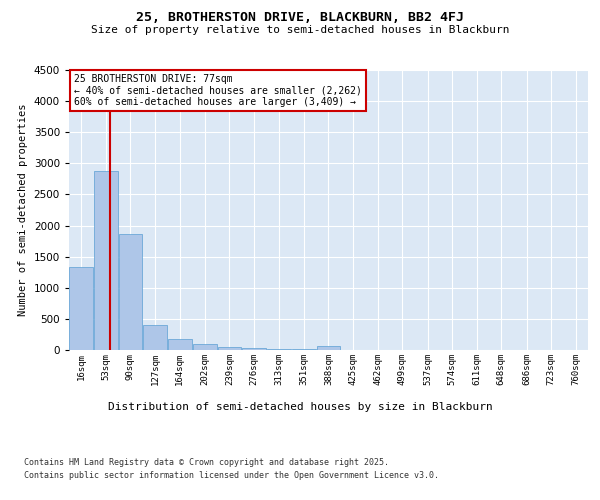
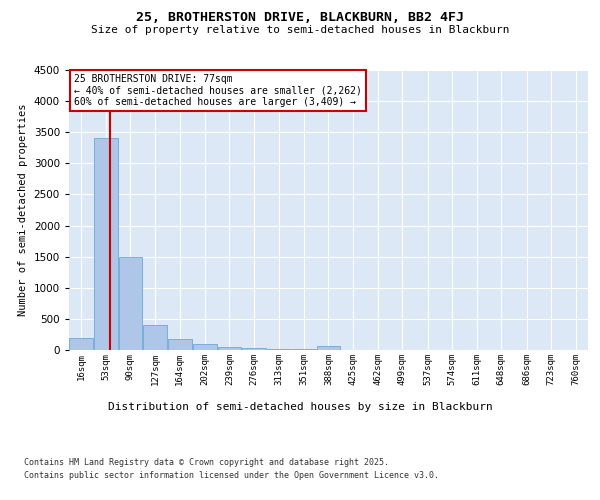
16sqm: 1340 -> 200
53sqm: 2880 -> 3400
90sqm: 1860 -> 1500
